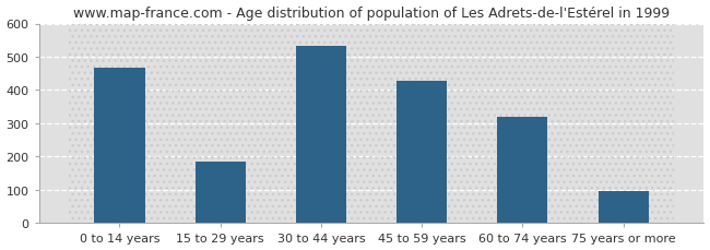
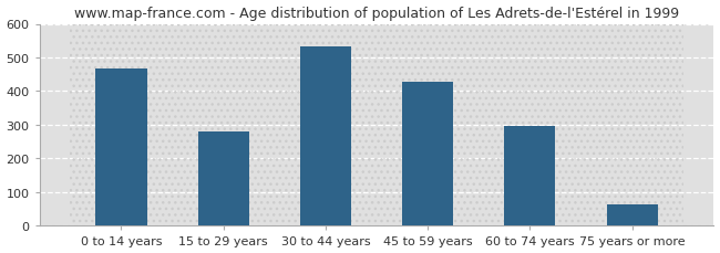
15 to 29 years: 185 -> 280
60 to 74 years: 320 -> 295
75 years or more: 95 -> 63
